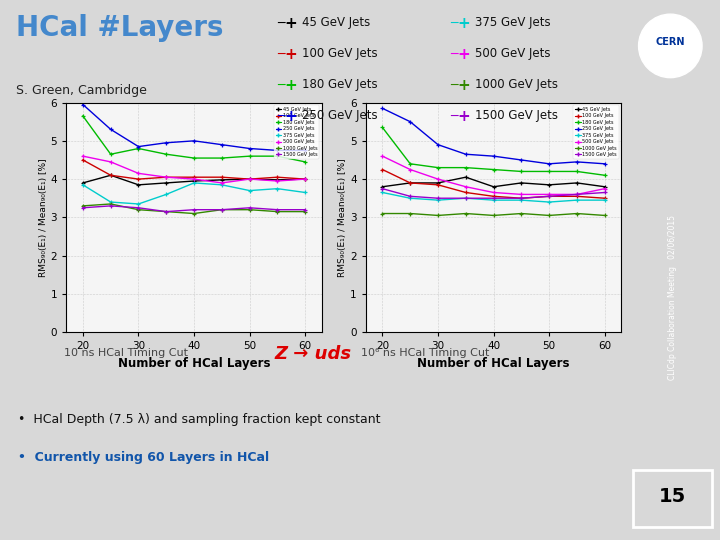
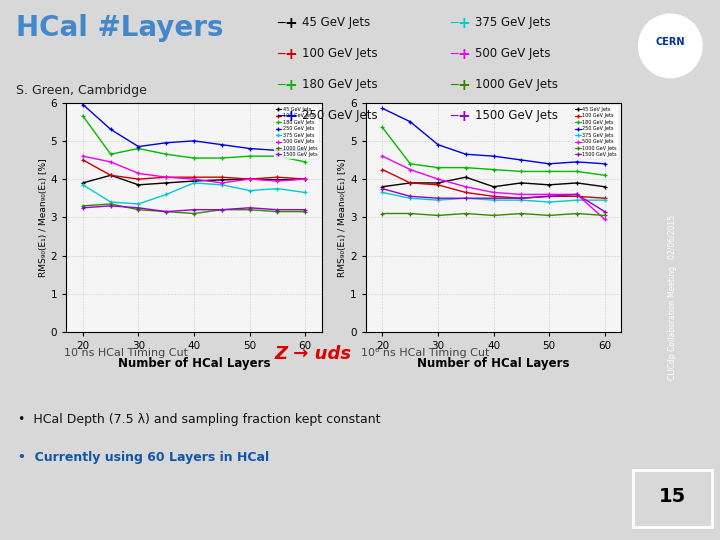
500 GeV Jets/60: 3.75 -> 2.95
1500 GeV Jets/60: 3.65 -> 3.15
